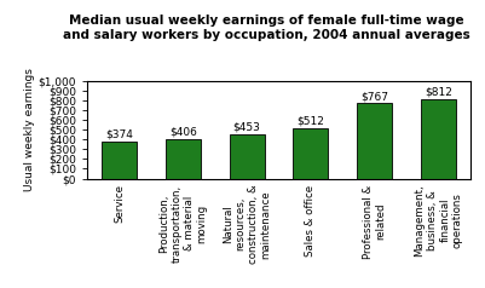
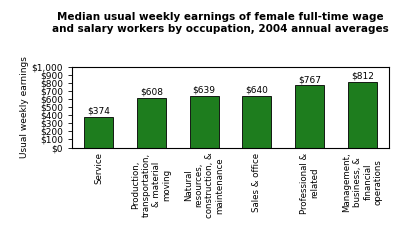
Production, transportation, & material moving: $406 -> $608
Natural resources, construction, & maintenance: $453 -> $639
Sales & office: $512 -> $640
